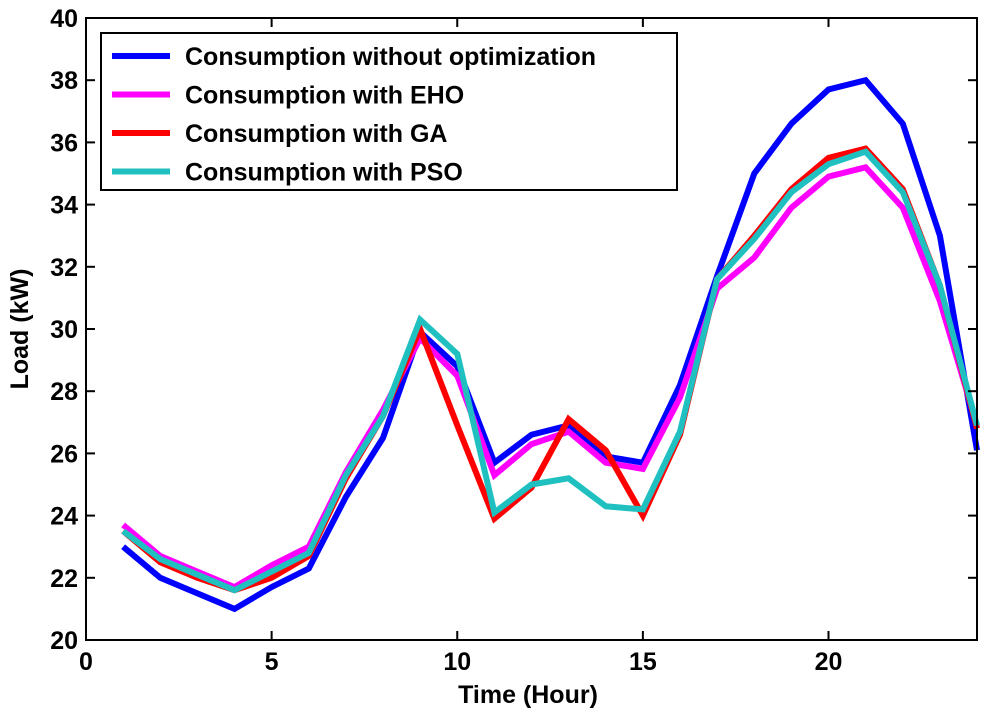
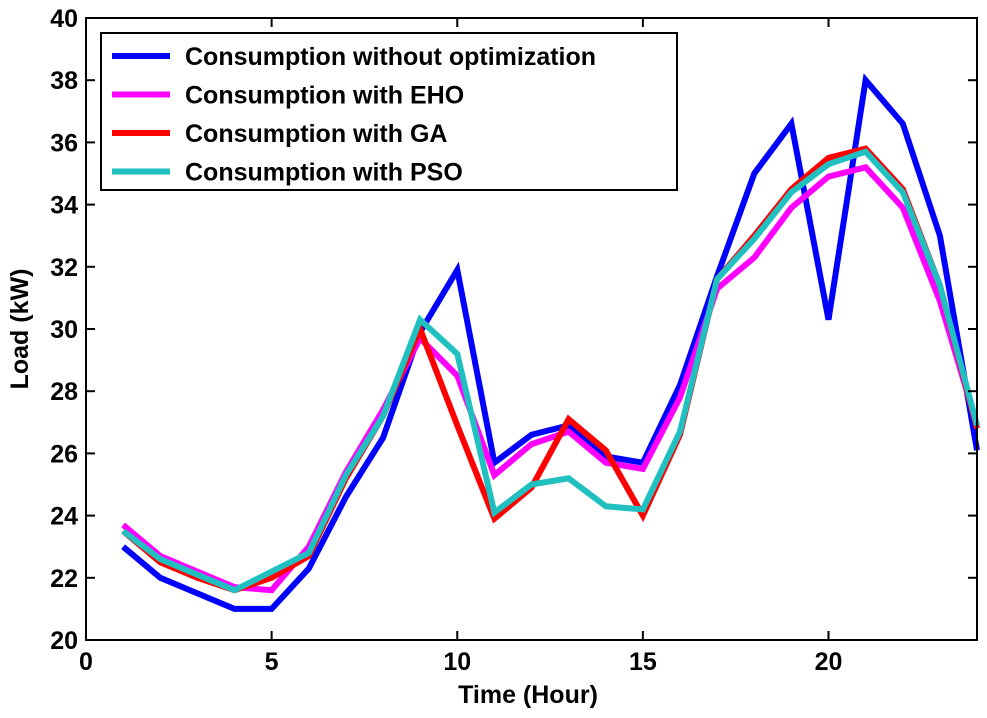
Consumption without optimization/5: 21.7 -> 21.0
Consumption with EHO/5: 22.4 -> 21.6
Consumption without optimization/10: 28.8 -> 31.9
Consumption without optimization/20: 37.7 -> 30.3
